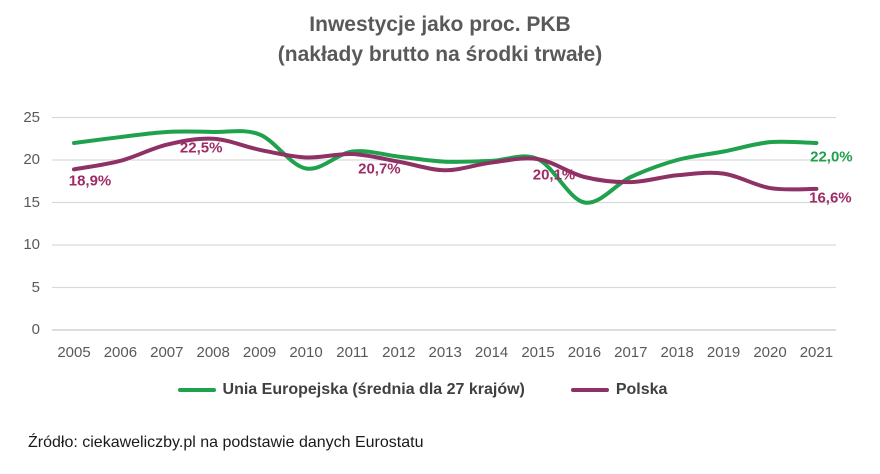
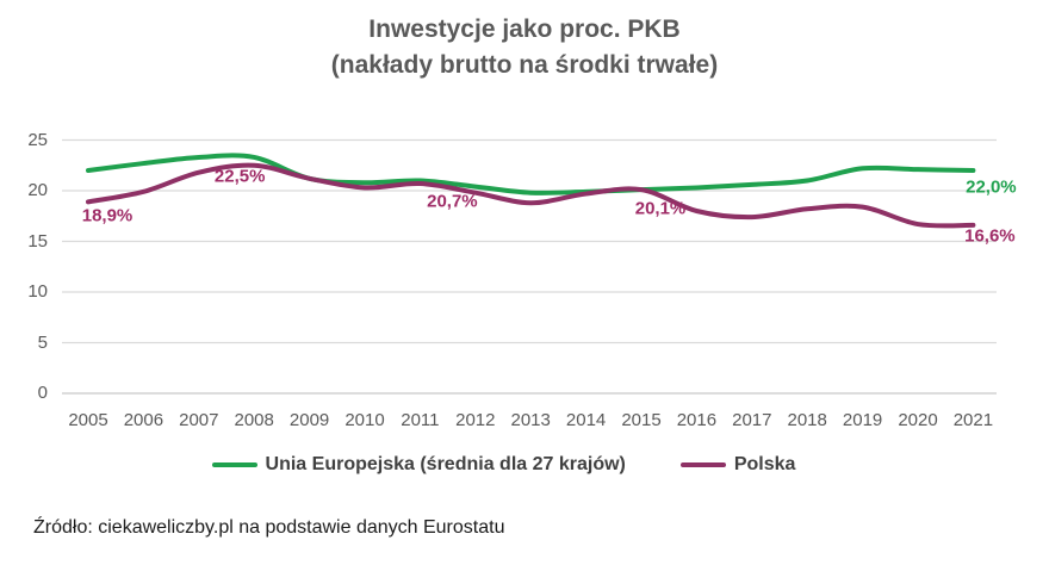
Unia Europejska (średnia dla 27 krajów)/2009: 23 -> 21
Unia Europejska (średnia dla 27 krajów)/2010: 19 -> 21
Unia Europejska (średnia dla 27 krajów)/2016: 15 -> 20
Unia Europejska (średnia dla 27 krajów)/2017: 18 -> 21
Unia Europejska (średnia dla 27 krajów)/2018: 20 -> 21
Unia Europejska (średnia dla 27 krajów)/2019: 21 -> 22
